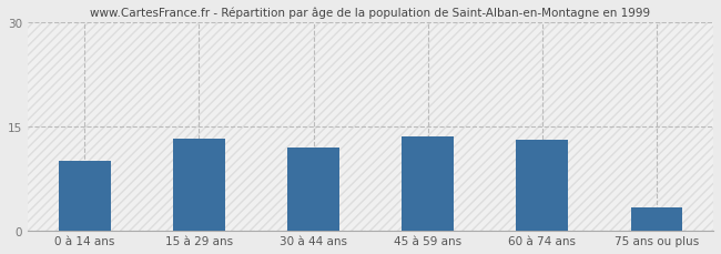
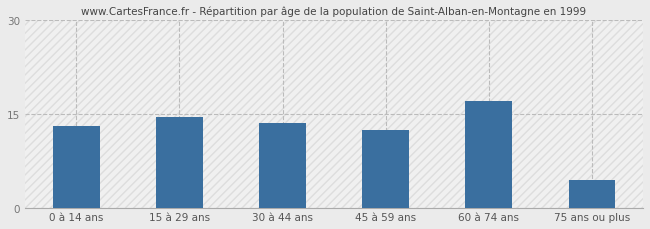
0 à 14 ans: 10.0 -> 13.0
15 à 29 ans: 13.2 -> 14.5
30 à 44 ans: 12.0 -> 13.5
45 à 59 ans: 13.6 -> 12.5
60 à 74 ans: 13.0 -> 17.0
75 ans ou plus: 3.4 -> 4.5
